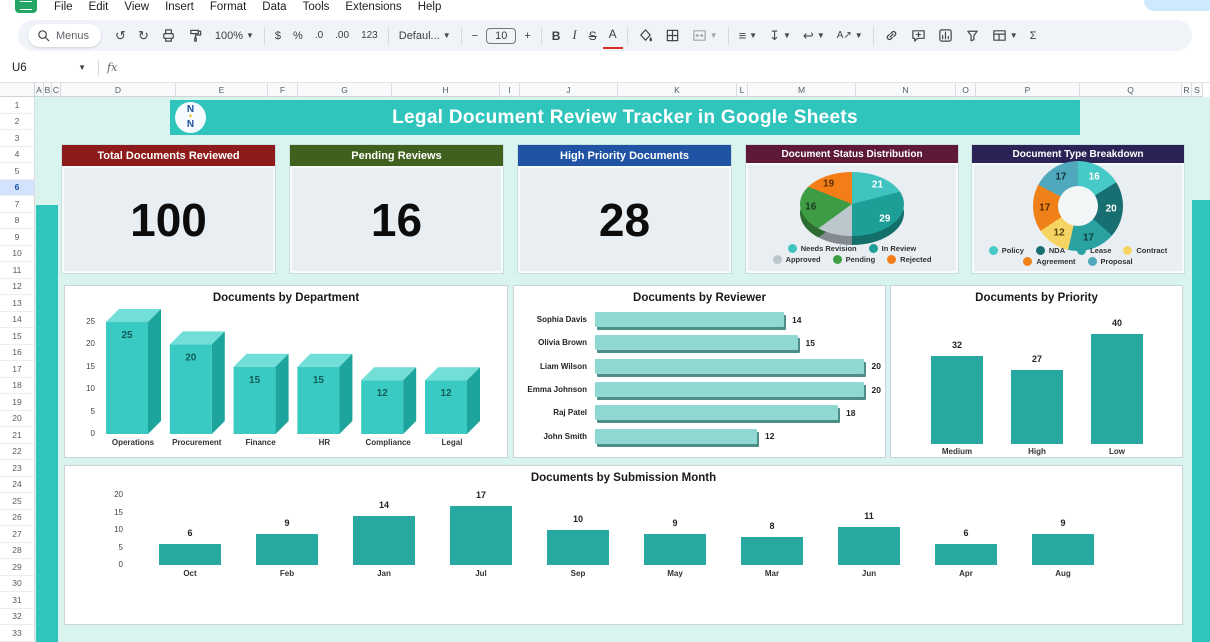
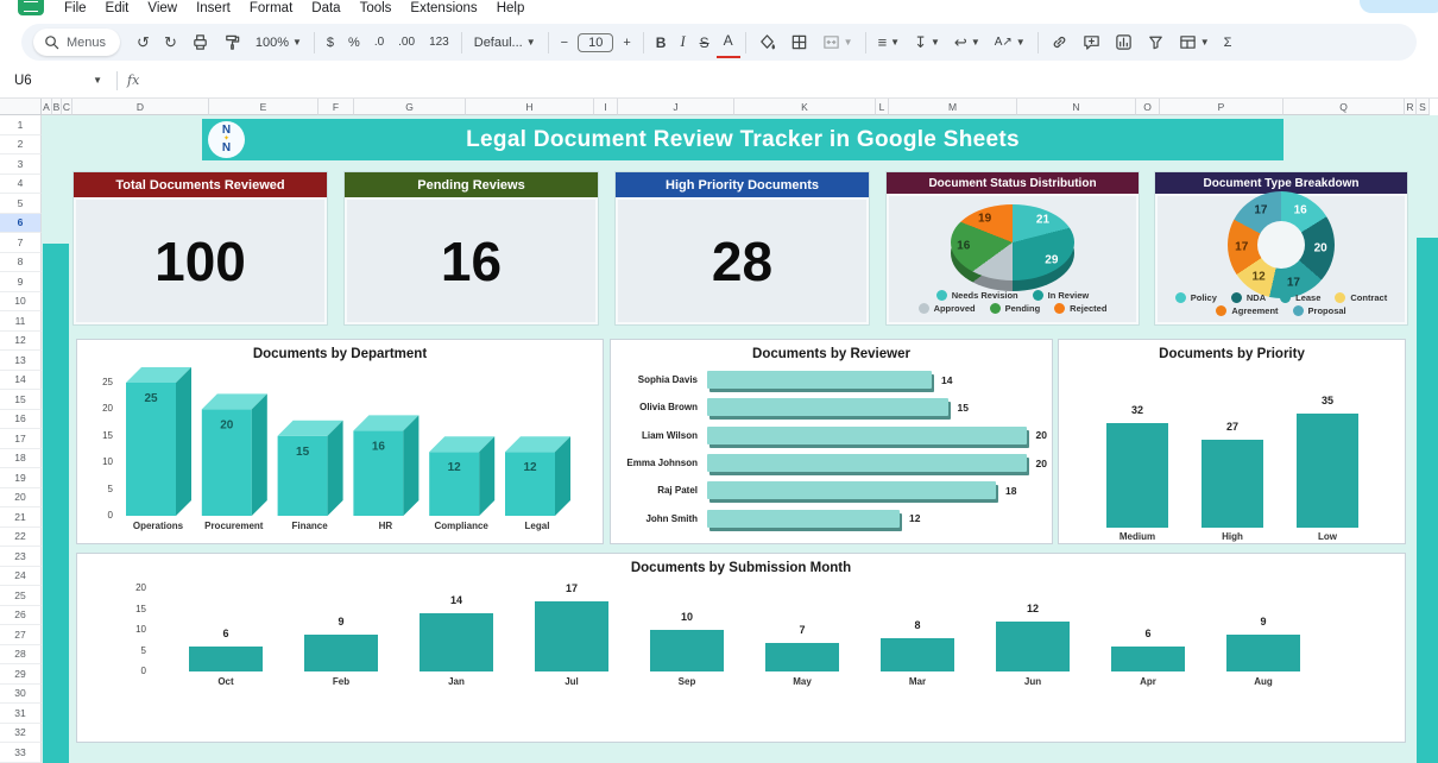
Documents by Department/HR: 15 -> 16
Documents by Priority/Low: 40 -> 35
Documents by Submission Month/May: 9 -> 7
Documents by Submission Month/Jun: 11 -> 12
